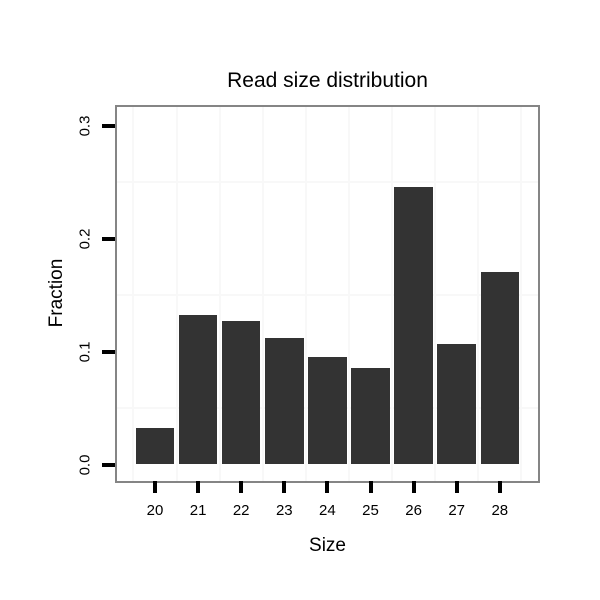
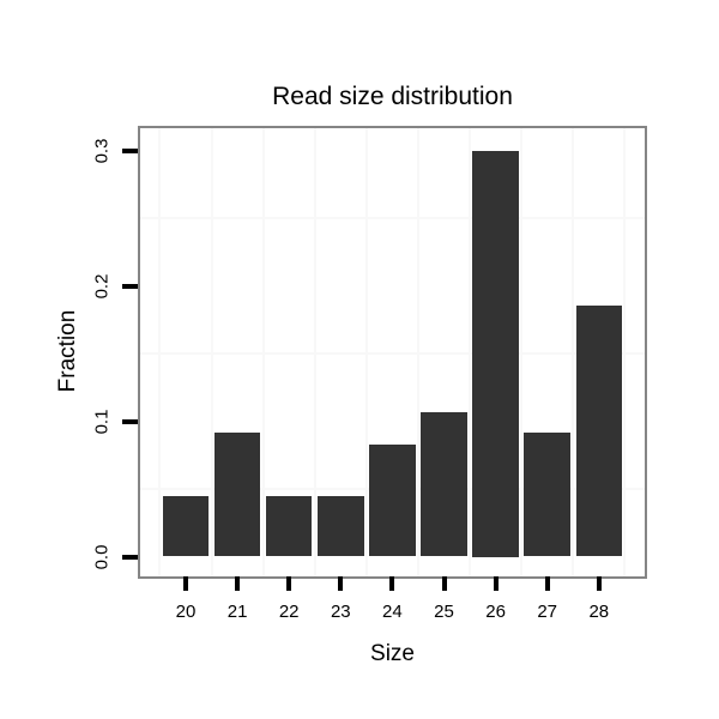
20: 0.032 -> 0.045
21: 0.132 -> 0.092
22: 0.127 -> 0.045
23: 0.112 -> 0.045
24: 0.095 -> 0.083
25: 0.085 -> 0.107
26: 0.246 -> 0.300
27: 0.107 -> 0.092
28: 0.170 -> 0.185
